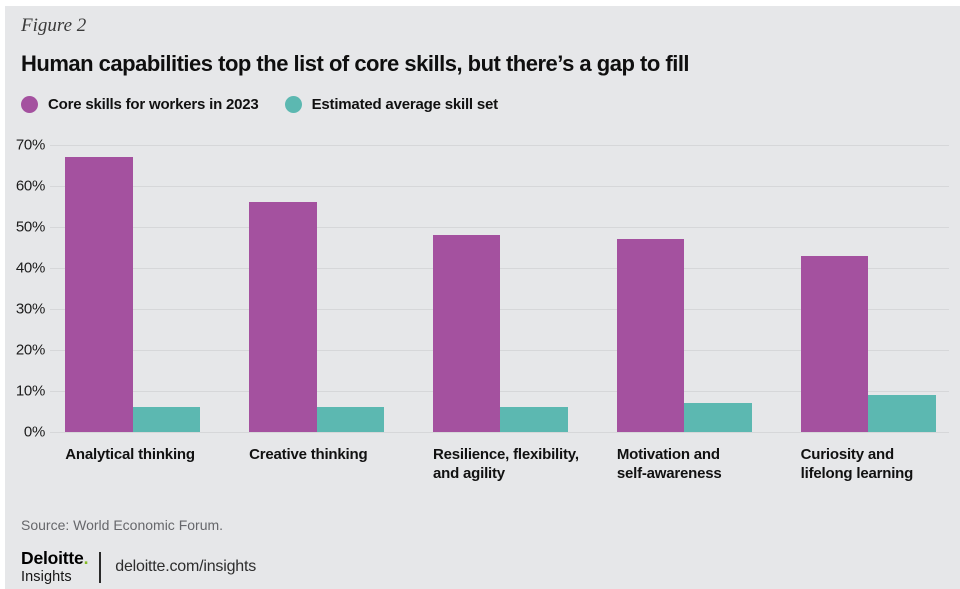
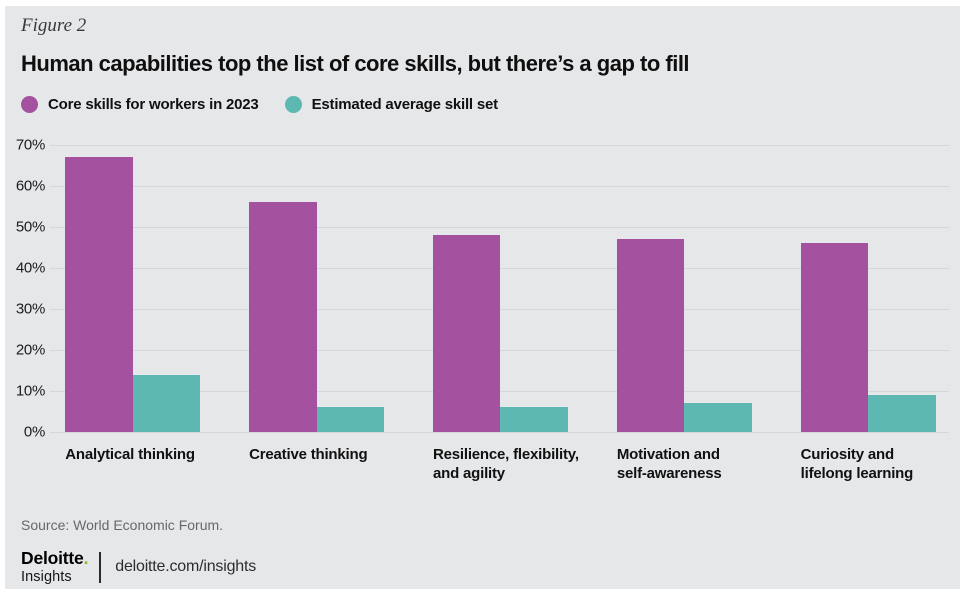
Estimated average skill set/Analytical thinking: 6% -> 14%
Core skills for workers in 2023/Curiosity and lifelong learning: 43% -> 46%
